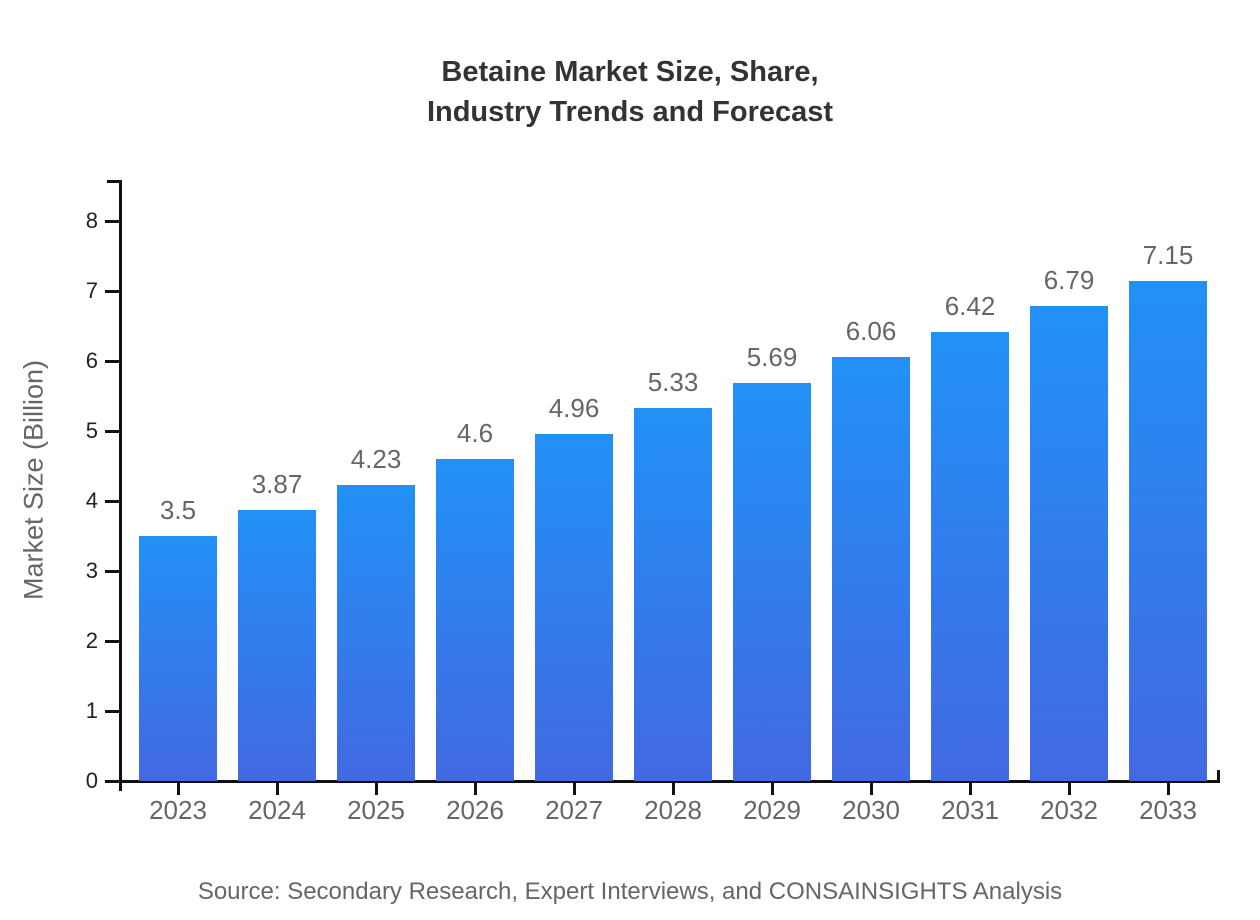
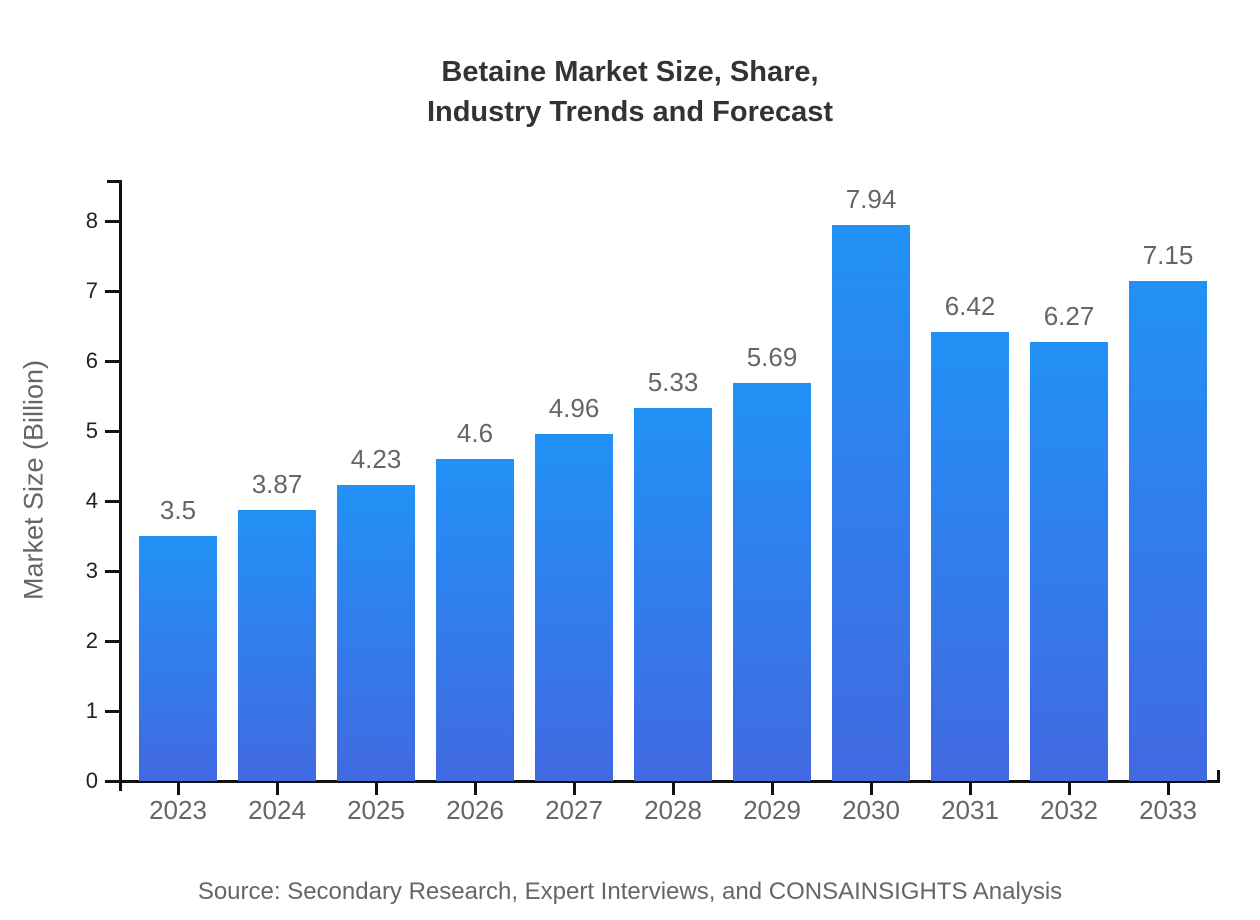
2030: 6.06 -> 7.94
2032: 6.79 -> 6.27
